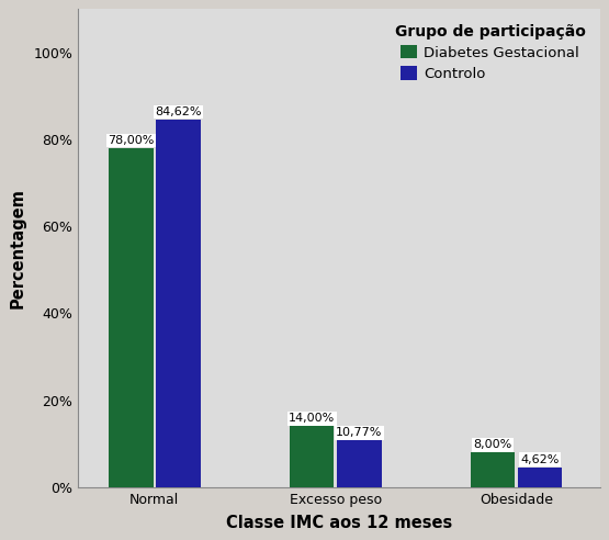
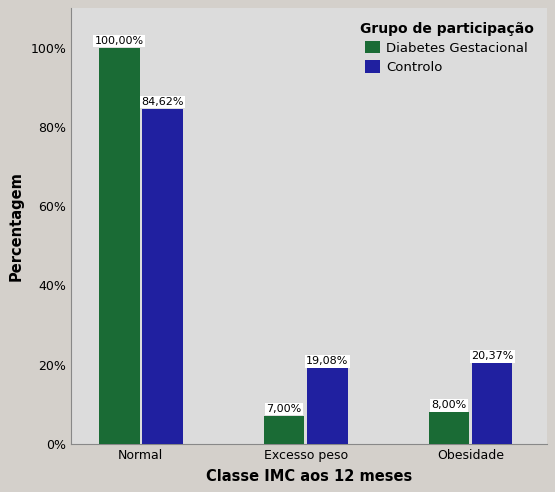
Diabetes Gestacional/Normal: 78,00% -> 100,00%
Diabetes Gestacional/Excesso peso: 14,00% -> 7,00%
Controlo/Excesso peso: 10,77% -> 19,08%
Controlo/Obesidade: 4,62% -> 20,37%
